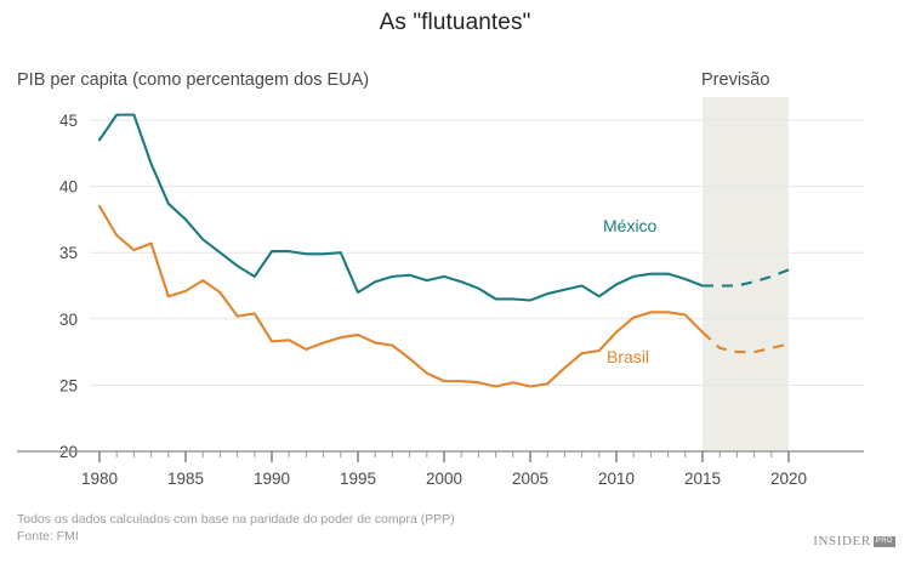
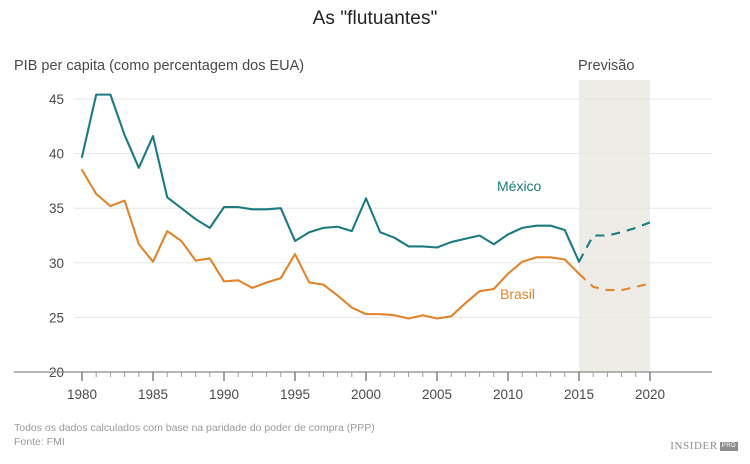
México/1980: 43.5 -> 39.7
México/1985: 37.5 -> 41.6
Brasil/1985: 32.1 -> 30.1
Brasil/1995: 28.8 -> 30.8
México/2000: 33.2 -> 35.9
México/2015: 32.5 -> 30.1
